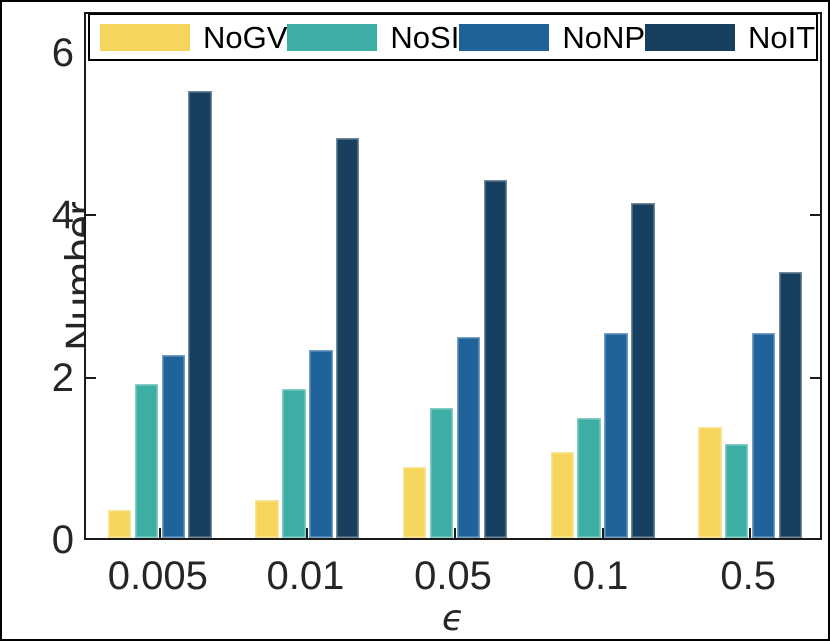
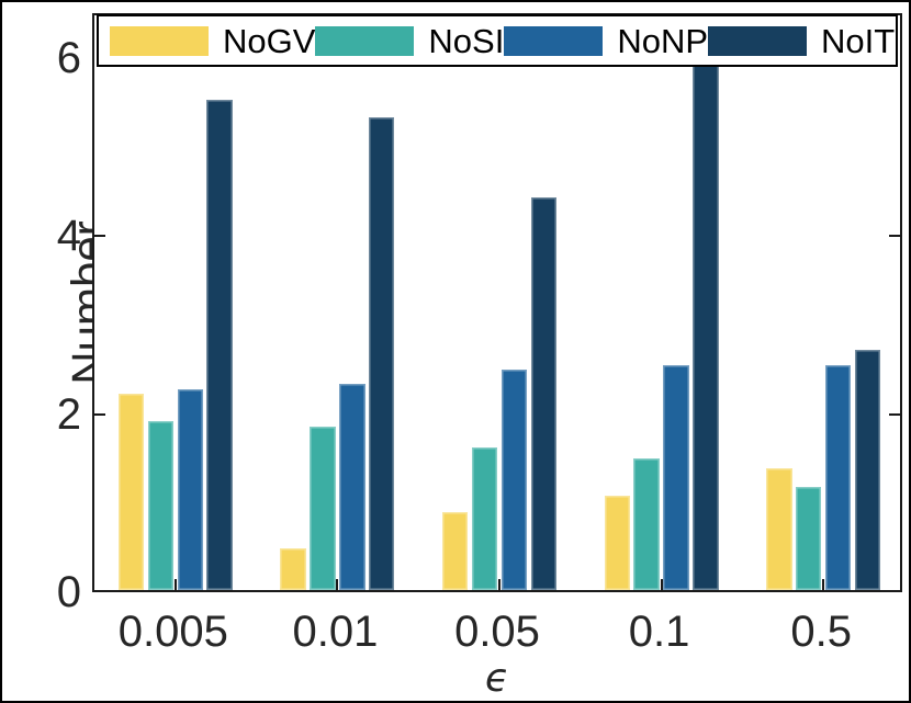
NoGV/0.005: 0.3 -> 2.2
NoIT/0.01: 4.9 -> 5.3
NoIT/0.1: 4.1 -> 6.0
NoIT/0.5: 3.3 -> 2.7
